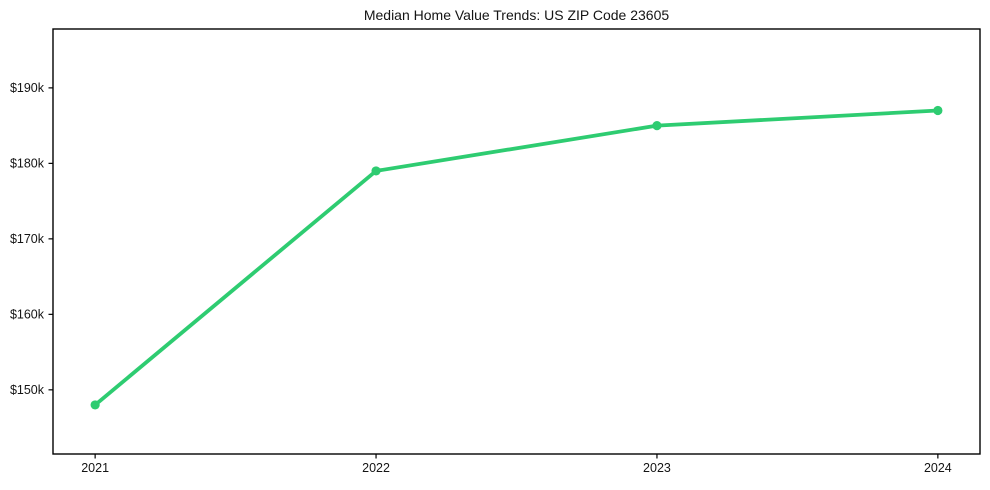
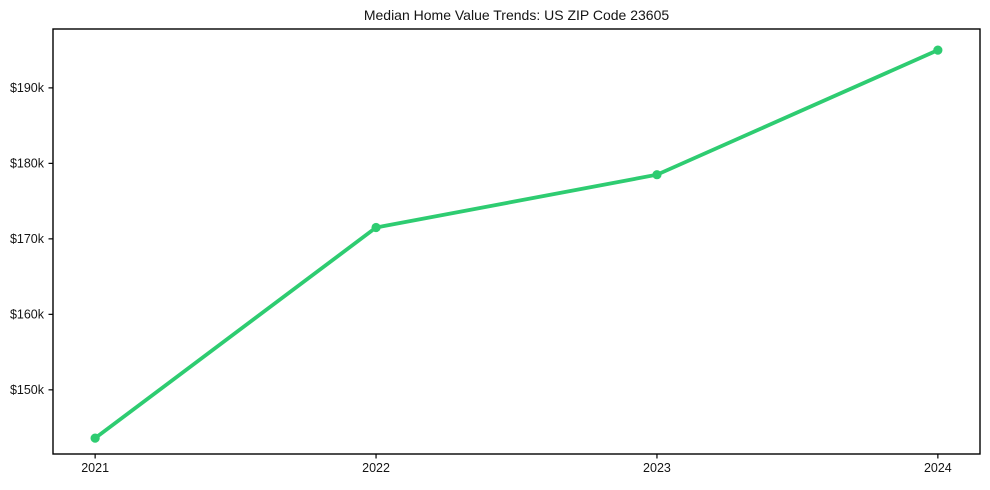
2021: $148k -> $144k
2022: $179k -> $172k
2023: $185k -> $178k
2024: $187k -> $195k
